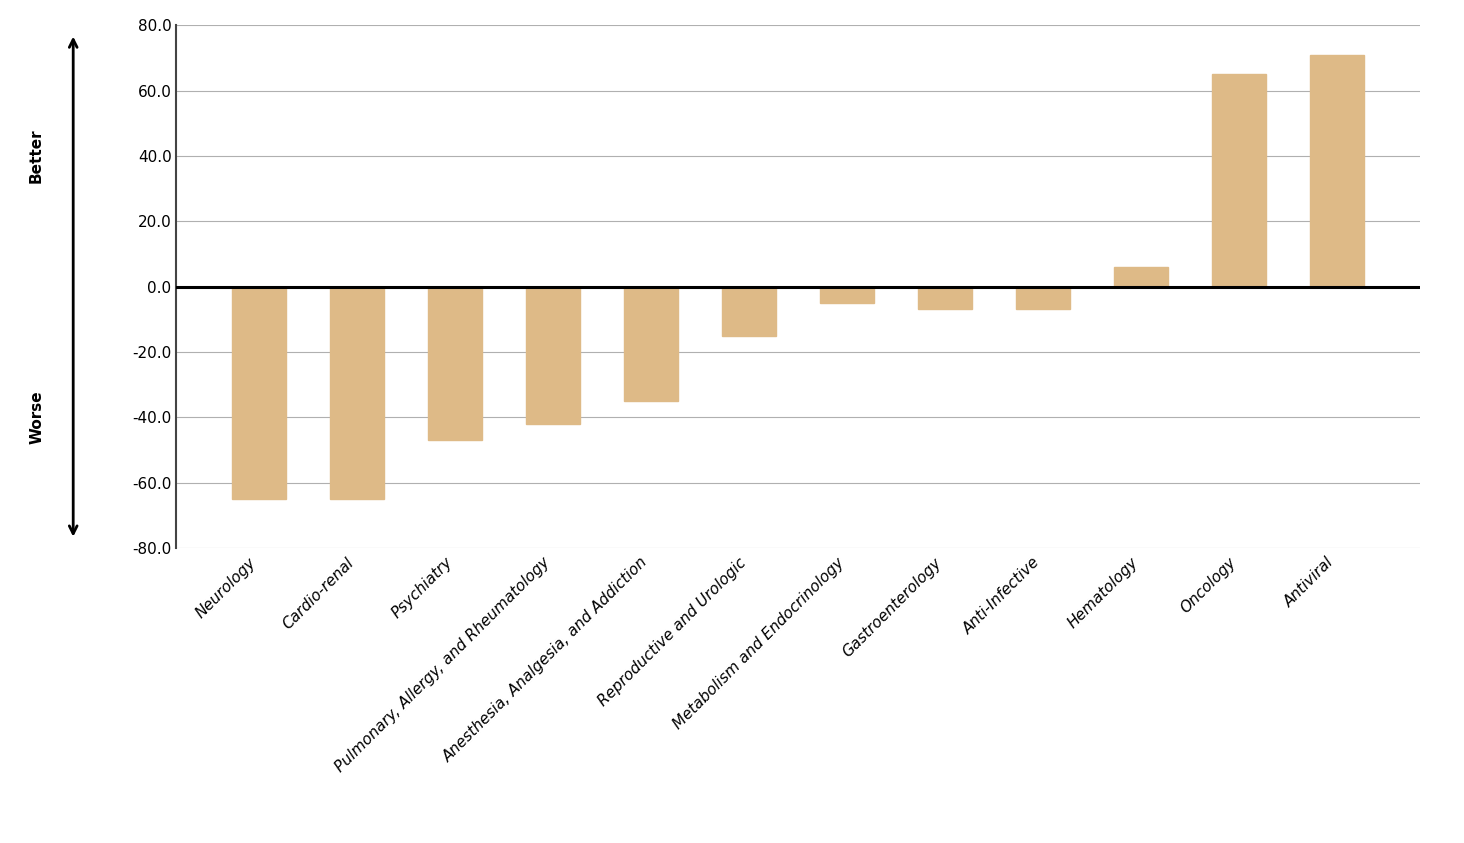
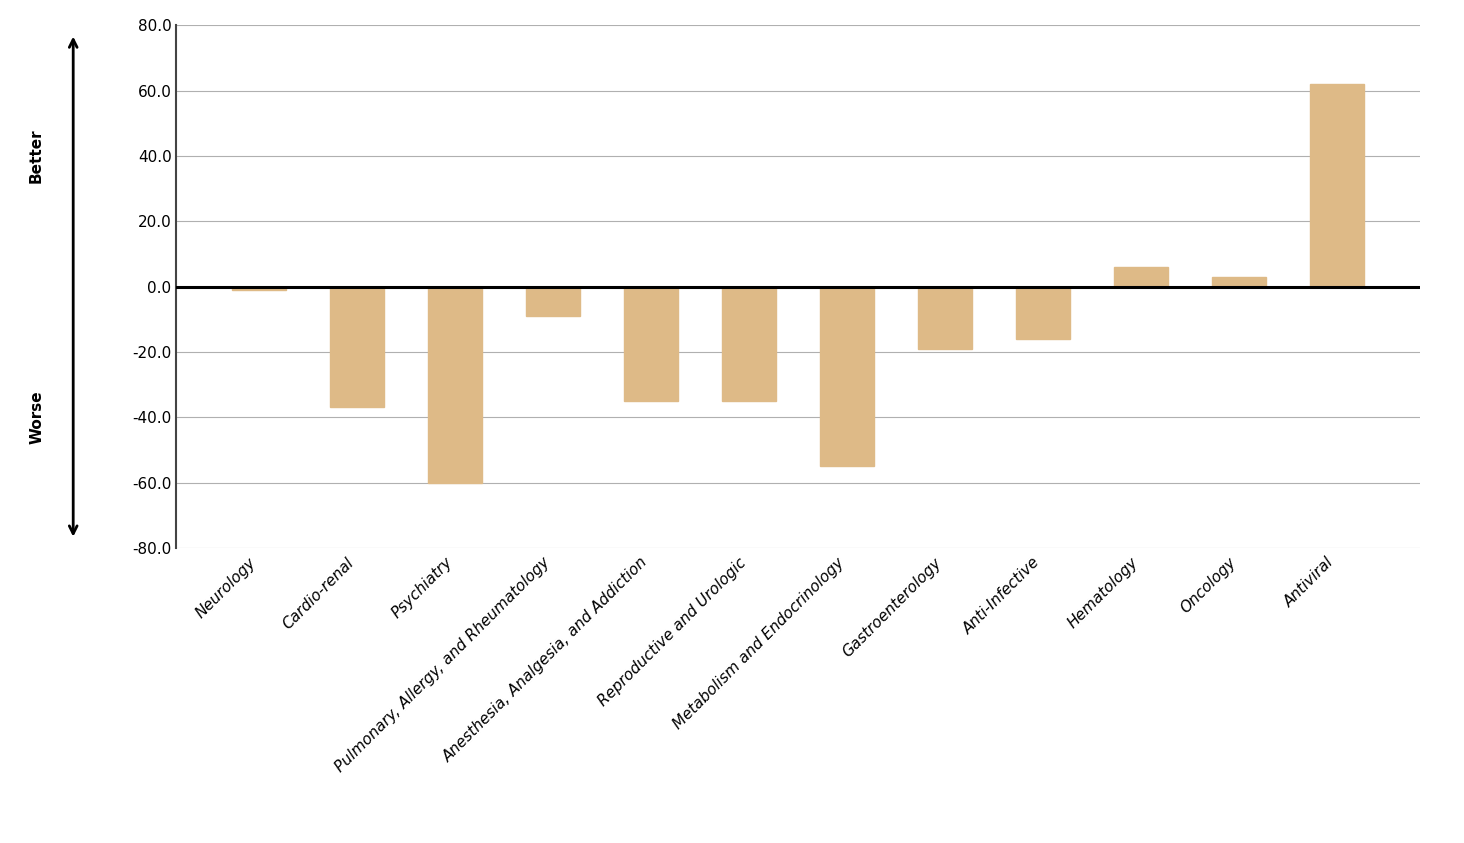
Neurology: -65 -> -1
Cardio-renal: -65 -> -37
Psychiatry: -47 -> -60
Pulmonary, Allergy, and Rheumatology: -42 -> -9
Reproductive and Urologic: -15 -> -35
Metabolism and Endocrinology: -5 -> -55
Gastroenterology: -7 -> -19
Anti-Infective: -7 -> -16
Oncology: 65 -> 3
Antiviral: 71 -> 62
